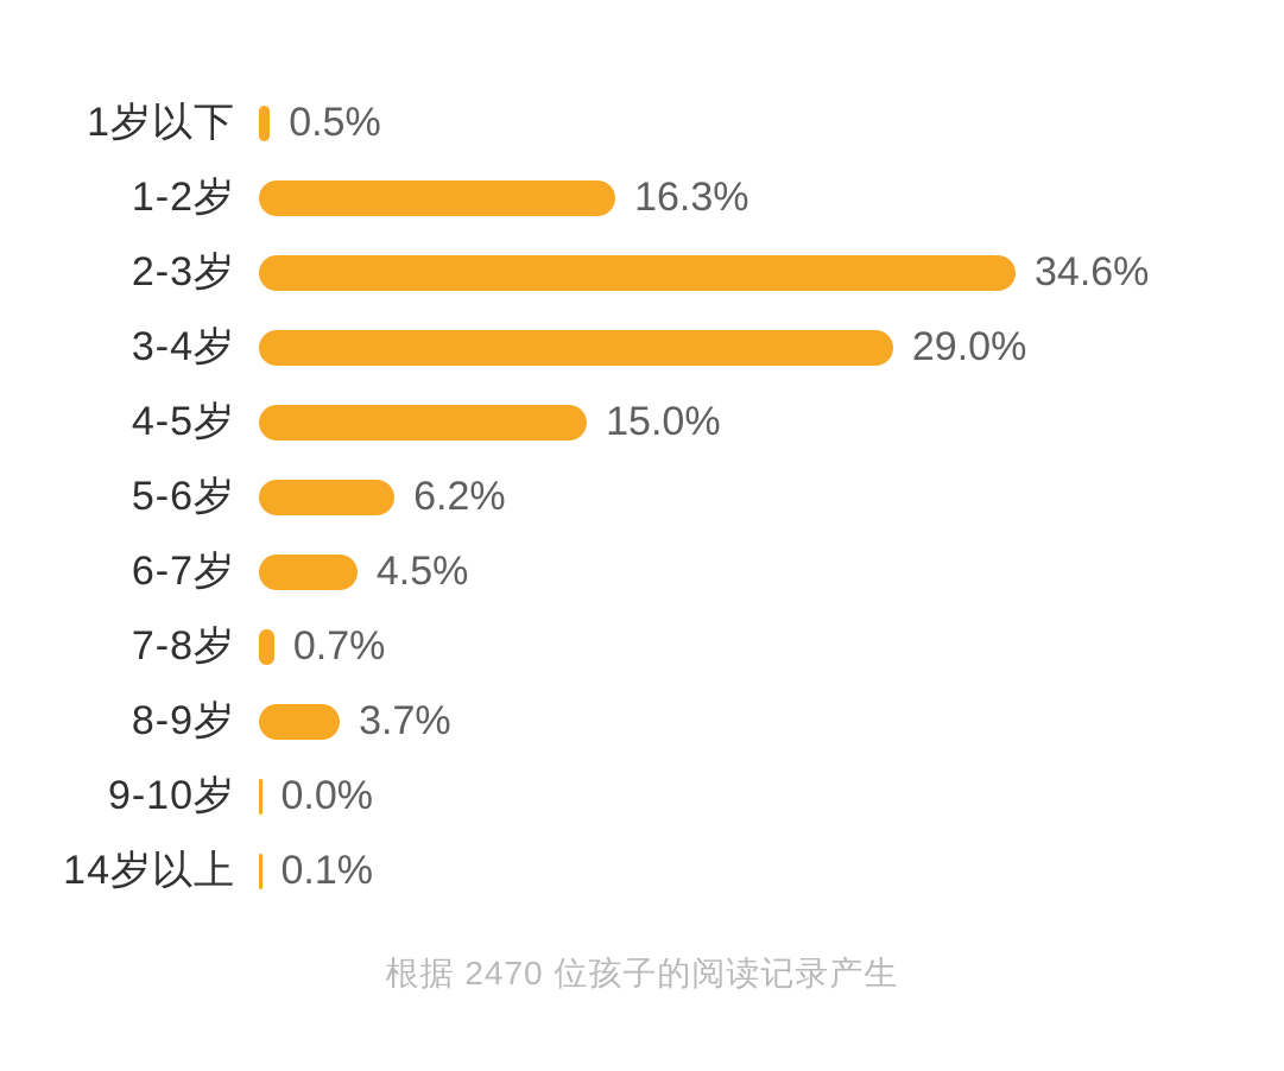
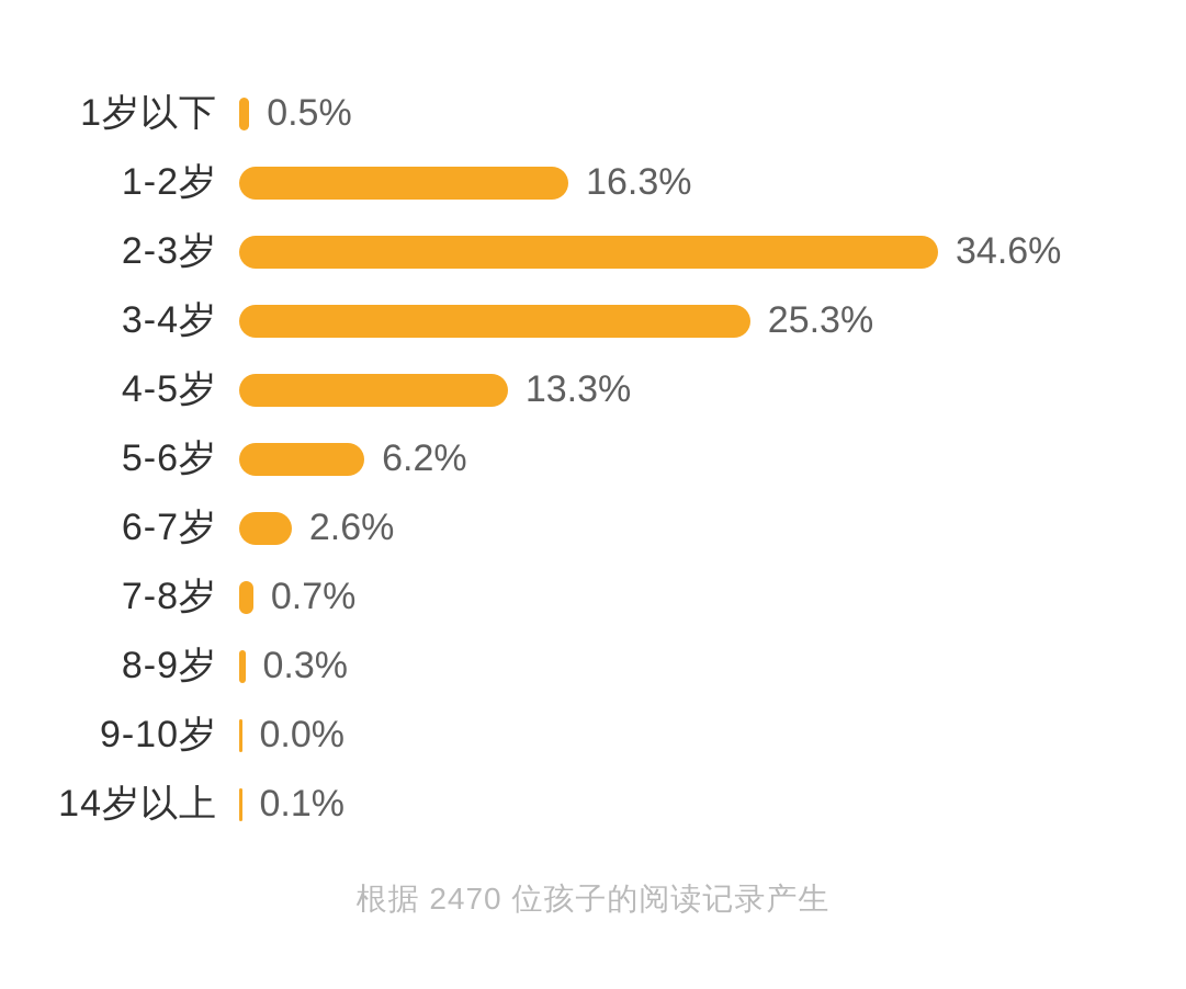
3-4岁: 29.0% -> 25.3%
4-5岁: 15.0% -> 13.3%
6-7岁: 4.5% -> 2.6%
8-9岁: 3.7% -> 0.3%
